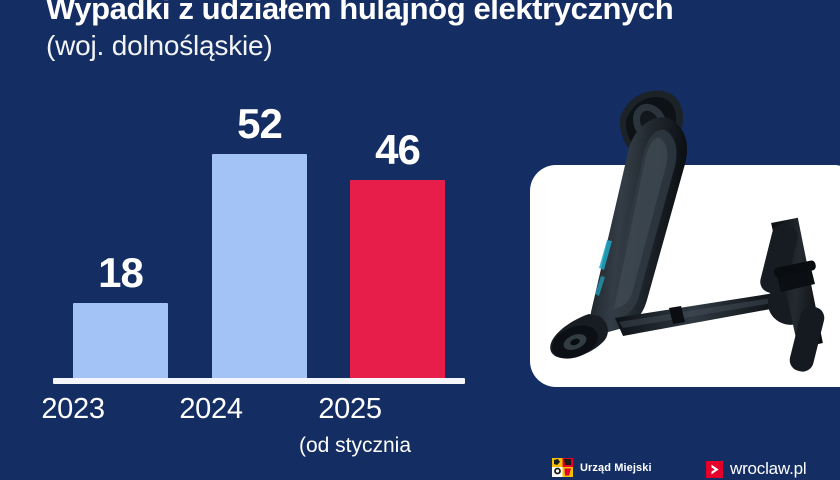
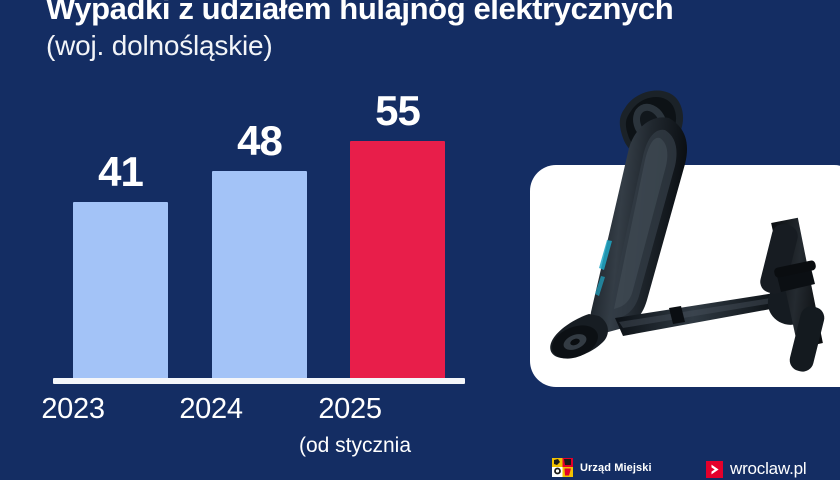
2023: 18 -> 41
2024: 52 -> 48
2025: 46 -> 55
